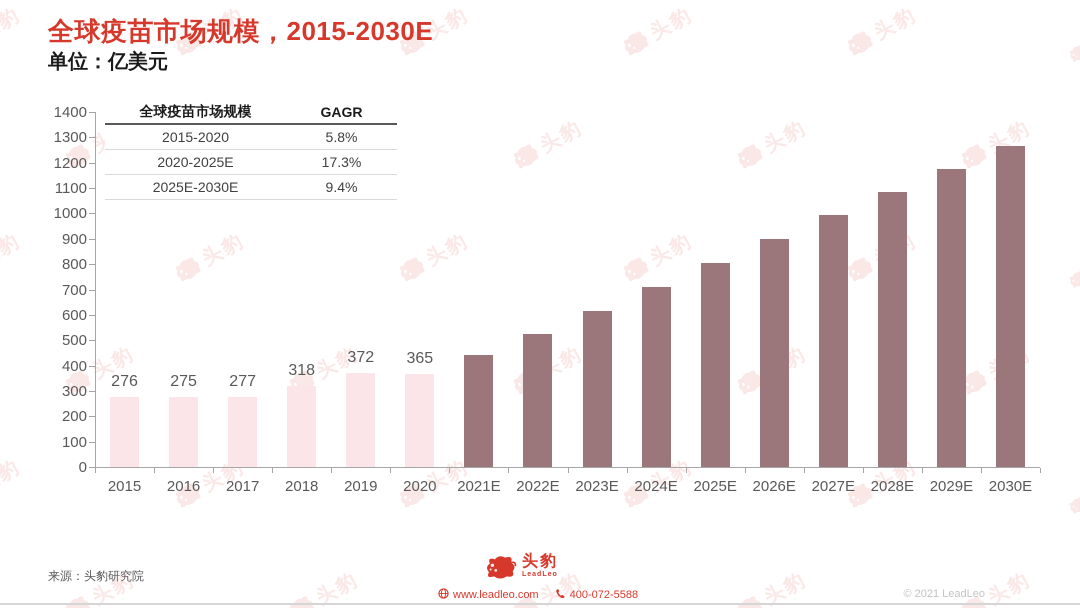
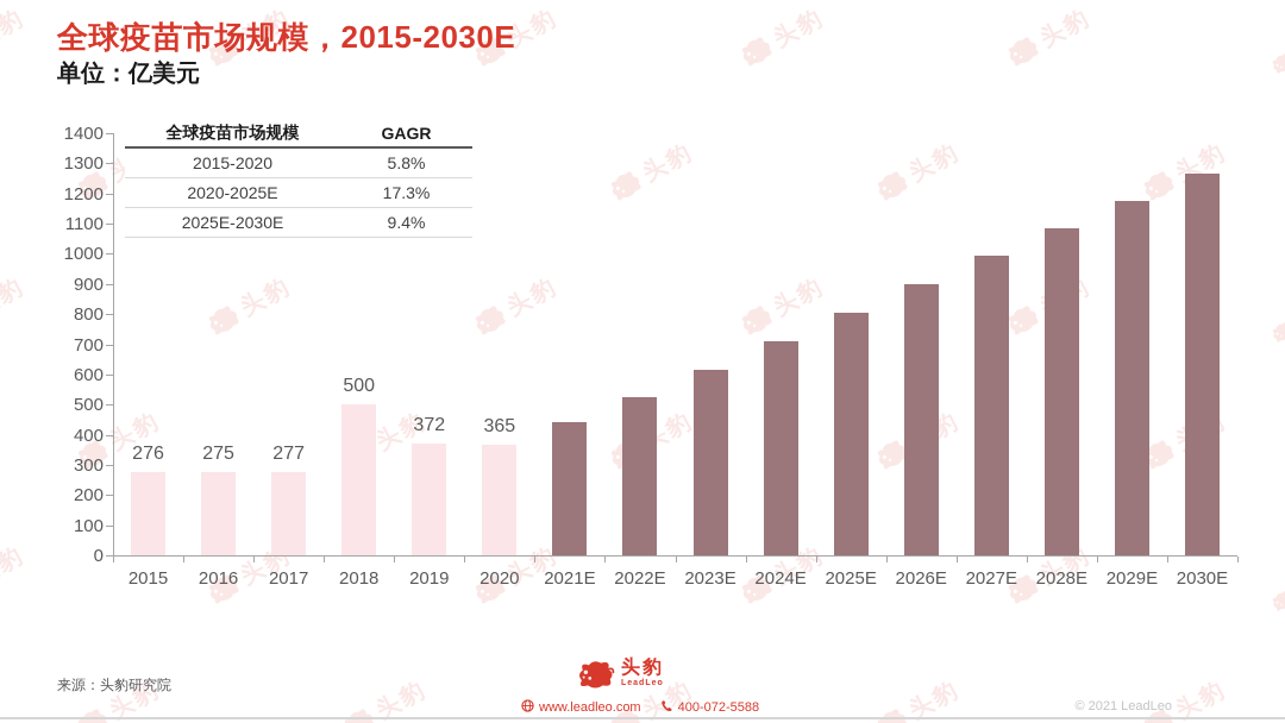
2018: 318 -> 500
